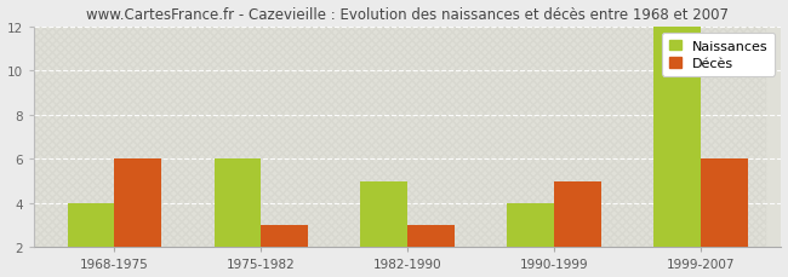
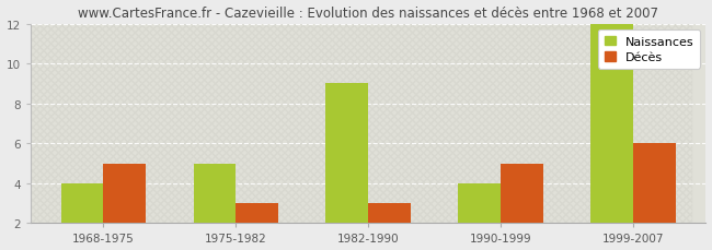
Décès/1968-1975: 6 -> 5
Naissances/1975-1982: 6 -> 5
Naissances/1982-1990: 5 -> 9
